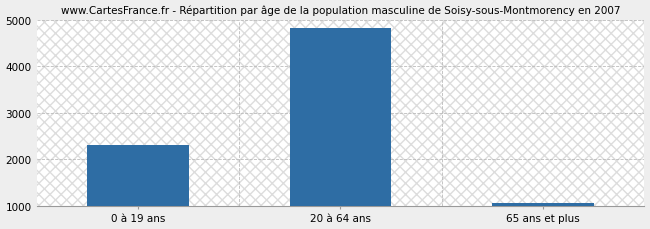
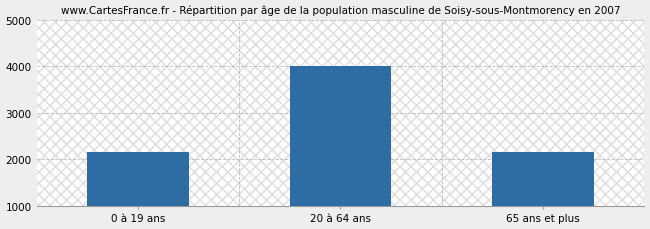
0 à 19 ans: 2300 -> 2150
20 à 64 ans: 4820 -> 4000
65 ans et plus: 1070 -> 2150
